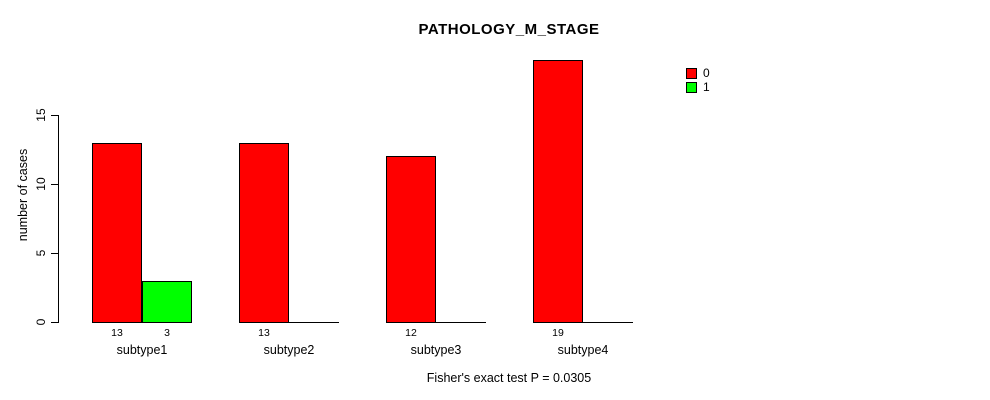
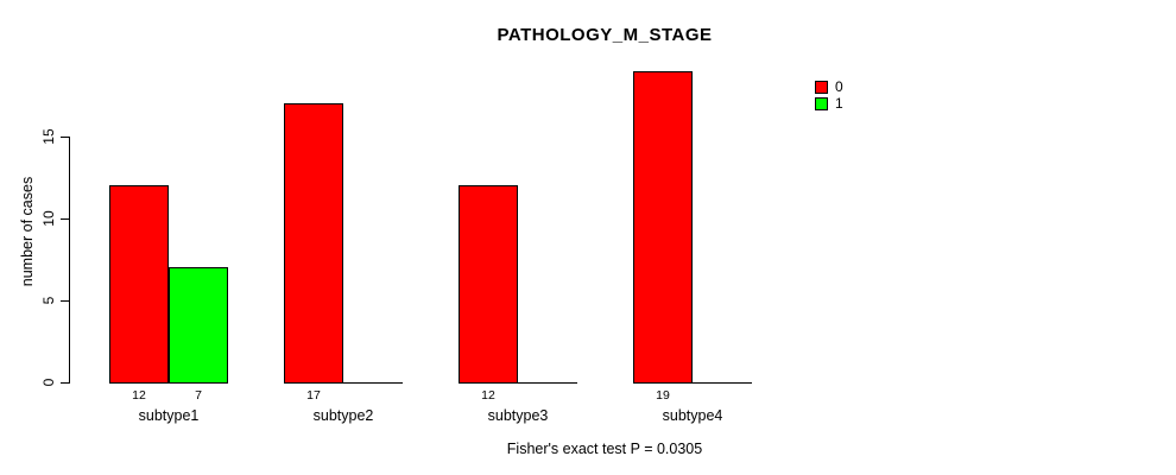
0/subtype1: 13 -> 12
1/subtype1: 3 -> 7
0/subtype2: 13 -> 17
